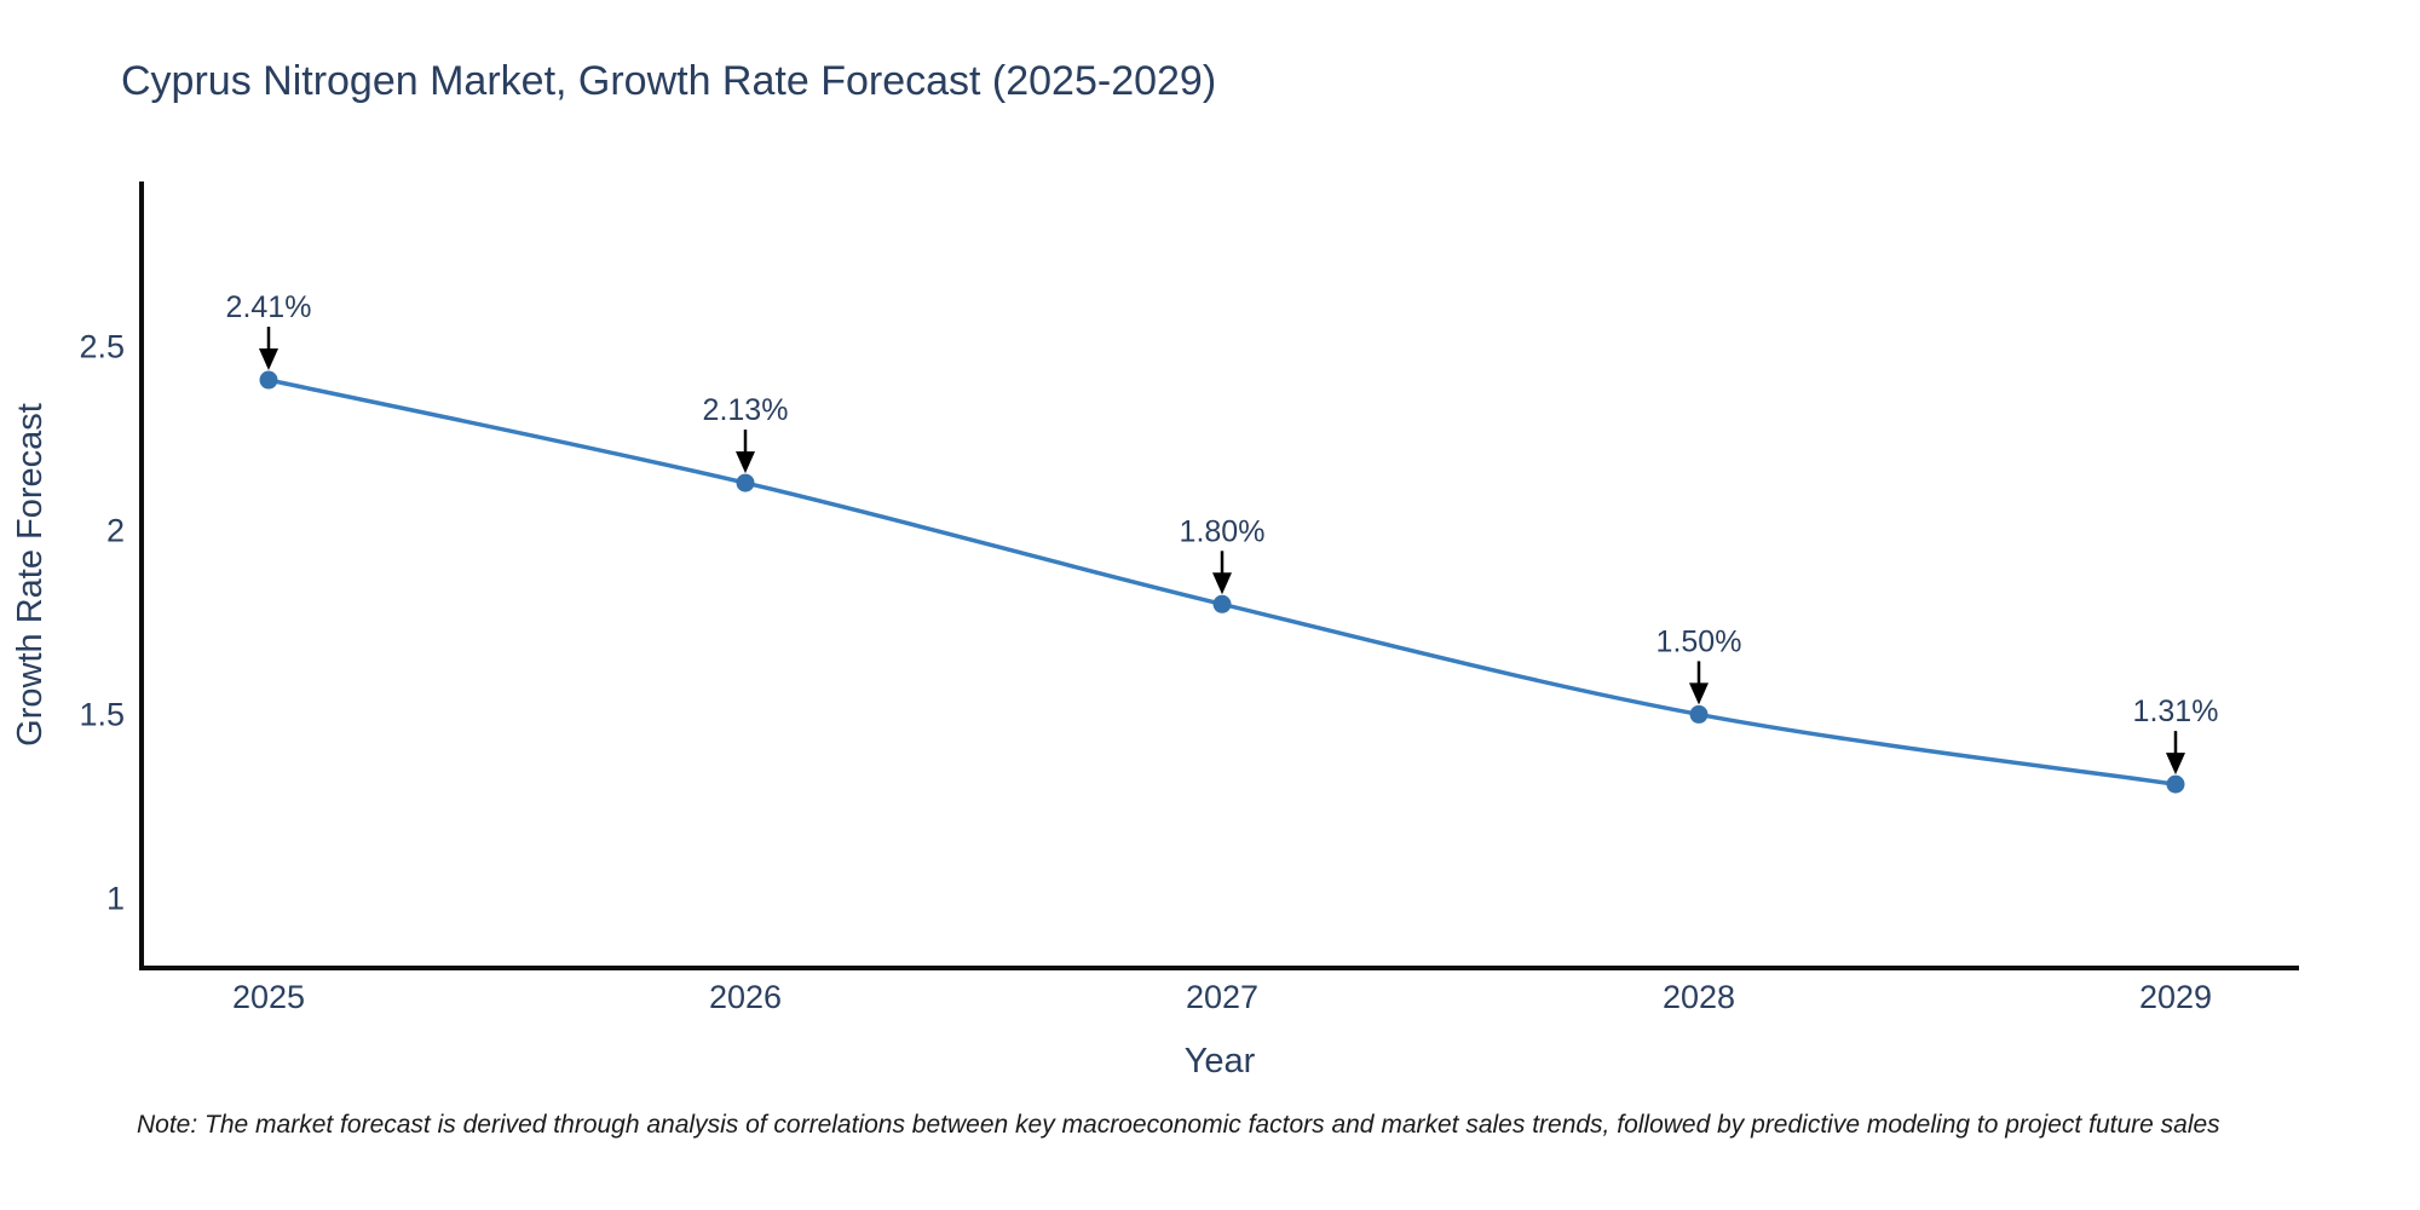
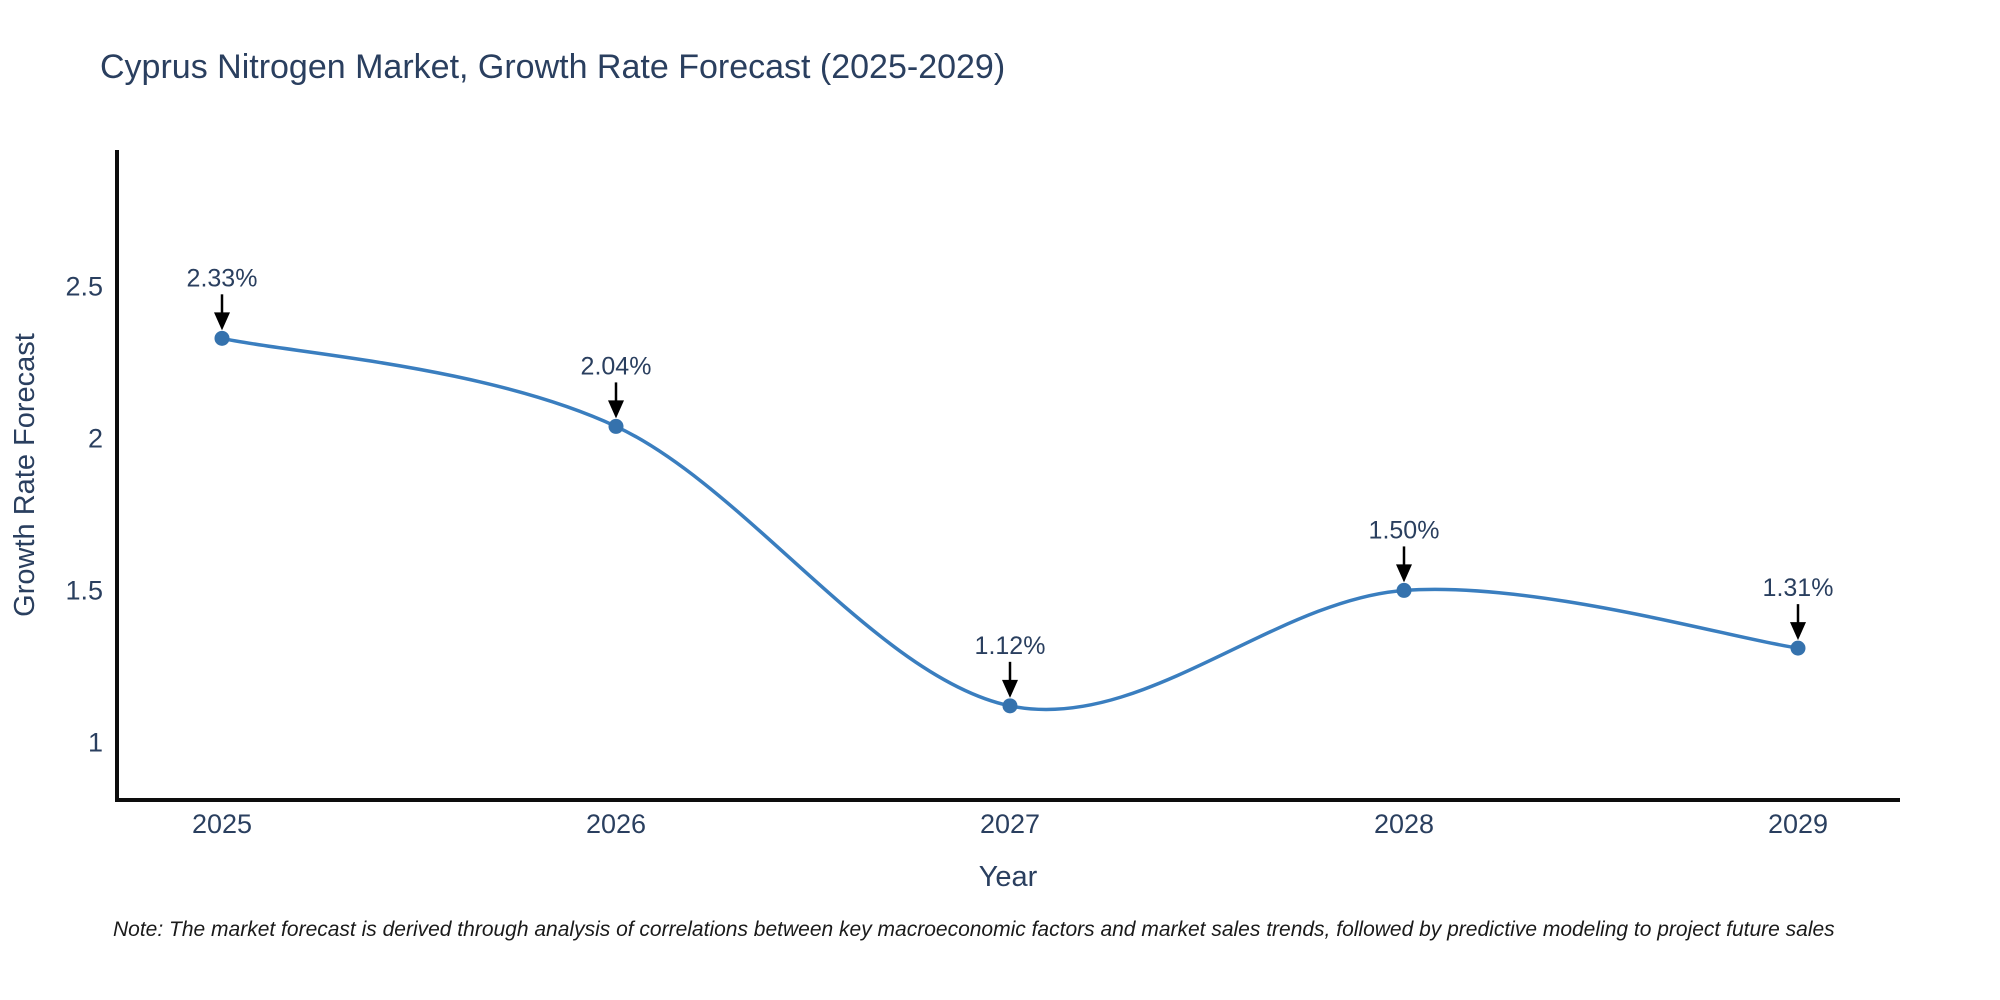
2025: 2.41% -> 2.33%
2026: 2.13% -> 2.04%
2027: 1.80% -> 1.12%
